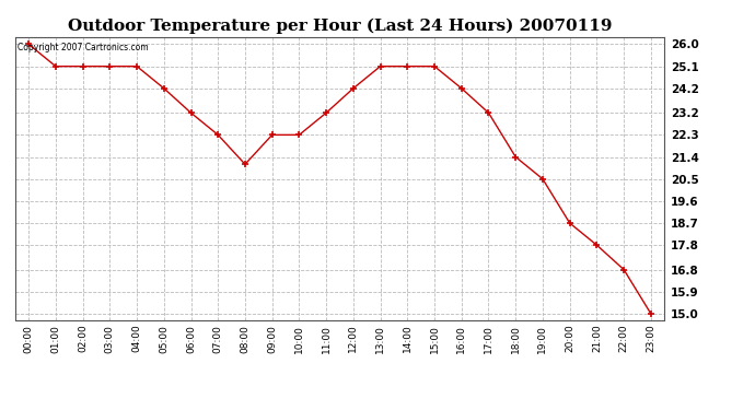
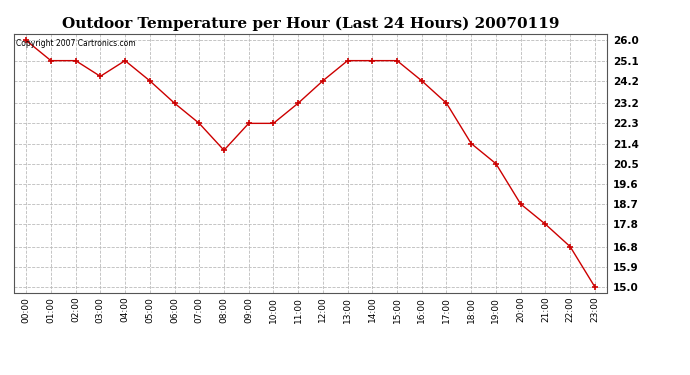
03:00: 25.1 -> 24.4
